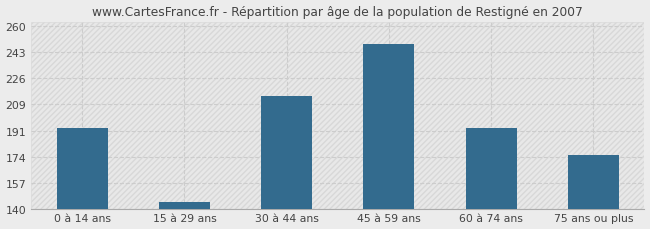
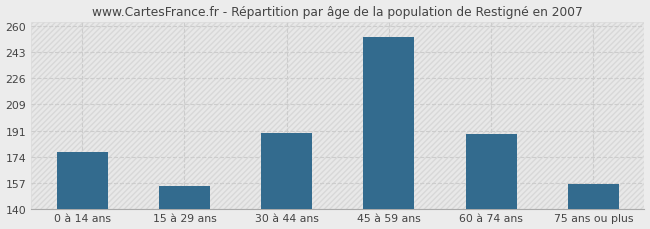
0 à 14 ans: 193 -> 177
15 à 29 ans: 144 -> 155
30 à 44 ans: 214 -> 190
45 à 59 ans: 248 -> 253
60 à 74 ans: 193 -> 189
75 ans ou plus: 175 -> 156
